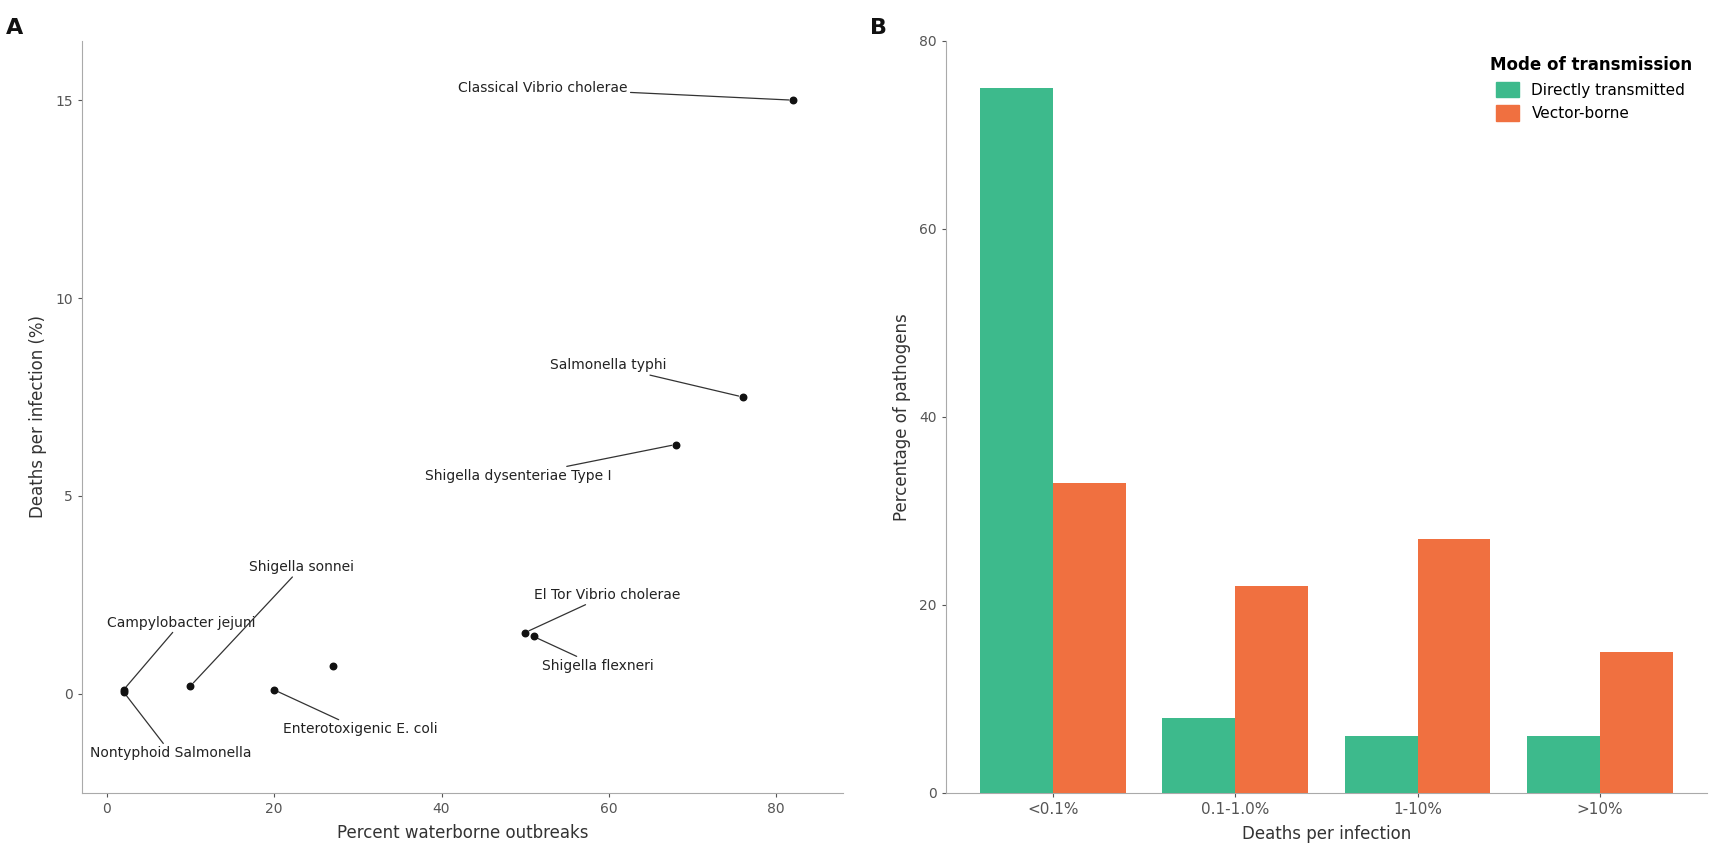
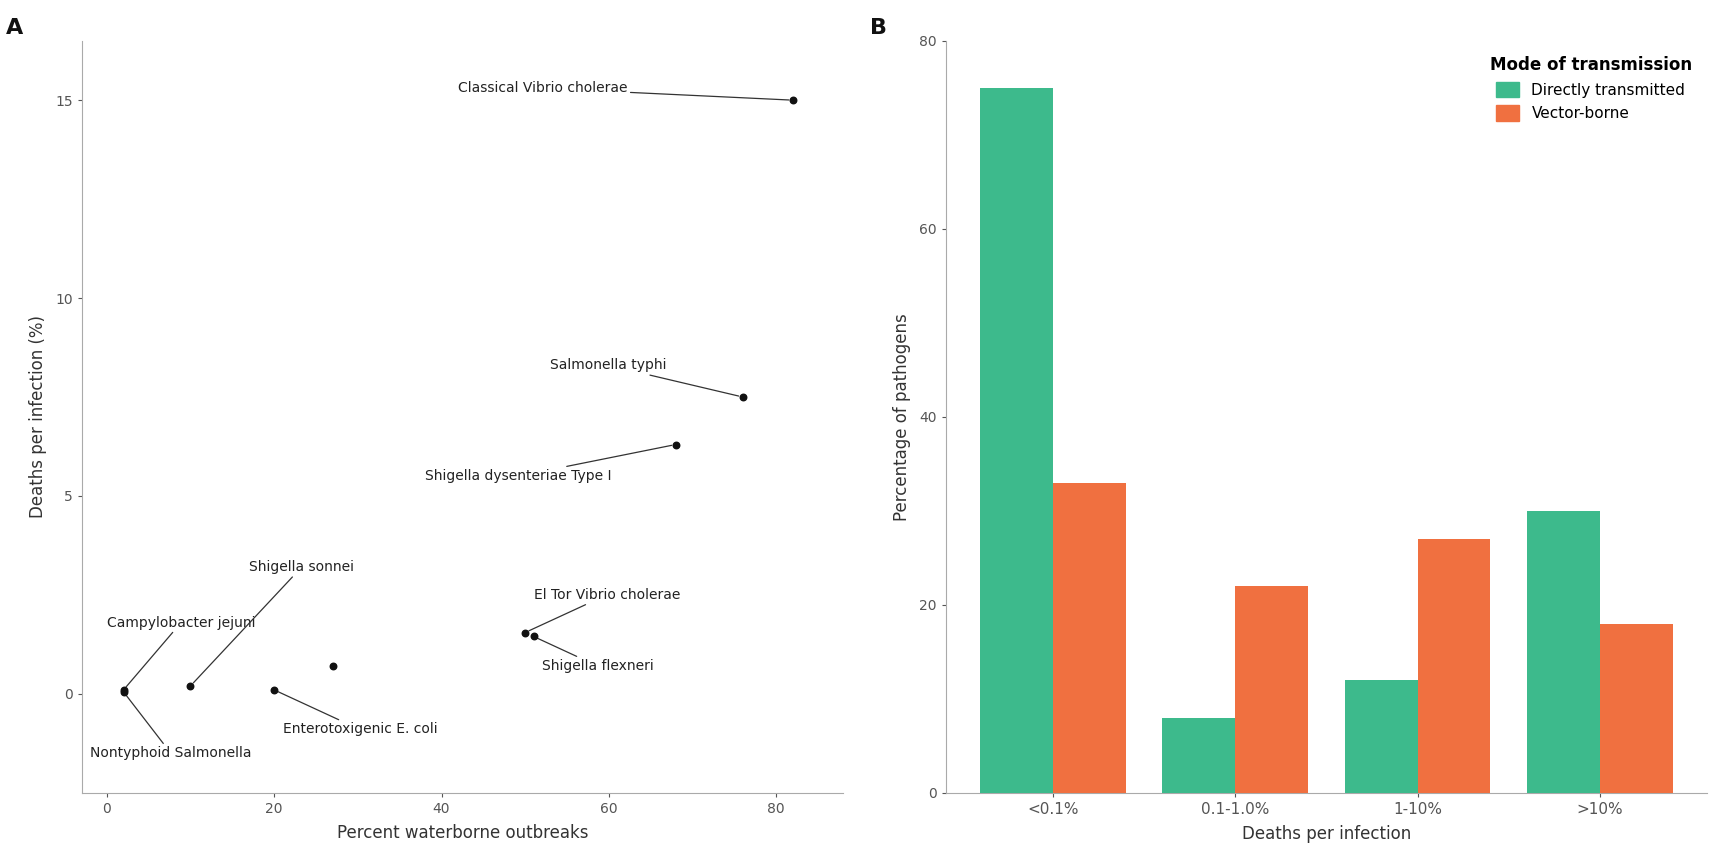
Directly transmitted/1-10%: 6 -> 12
Directly transmitted/>10%: 6 -> 30
Vector-borne/>10%: 15 -> 18
